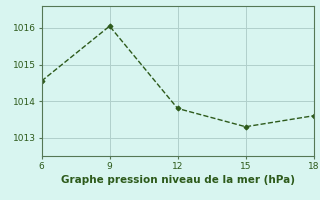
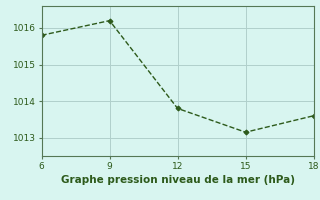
6: 1014.55 -> 1015.80
9: 1016.05 -> 1016.20
15: 1013.30 -> 1013.15
